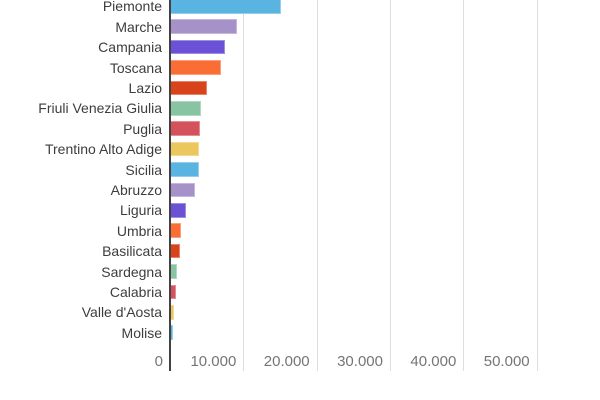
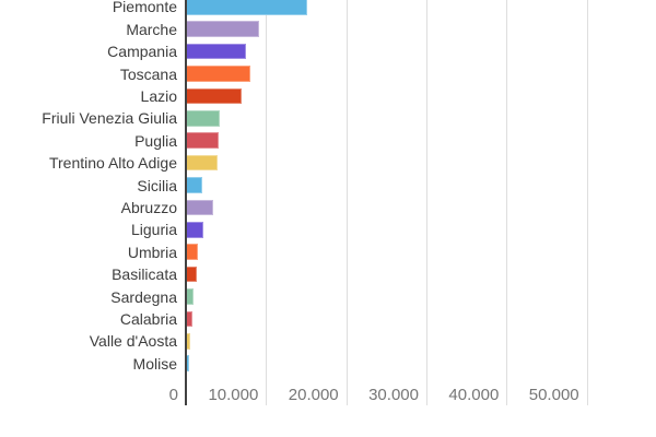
Toscana: 7000 -> 8000
Lazio: 5000 -> 7000
Sicilia: 4000 -> 2000
